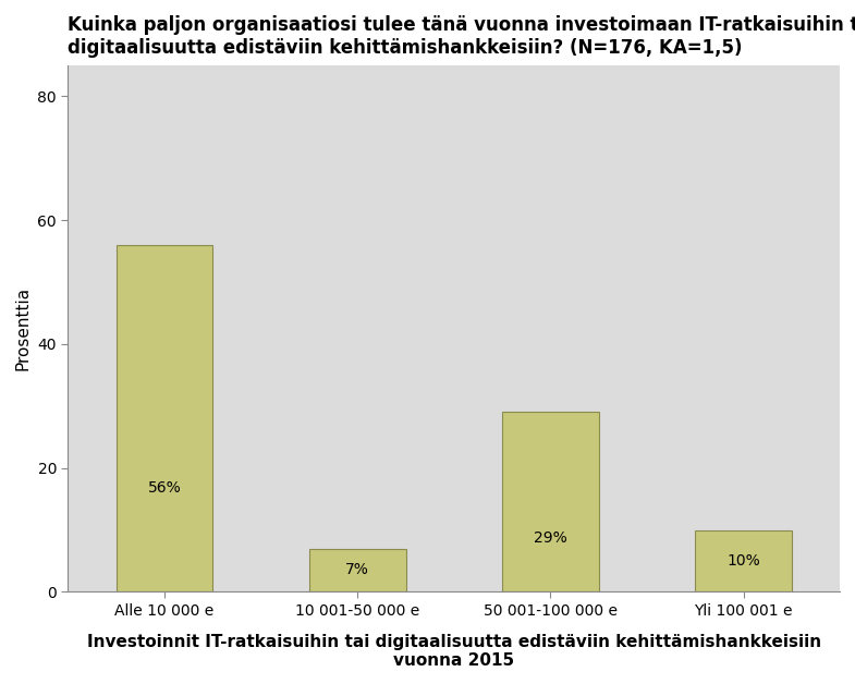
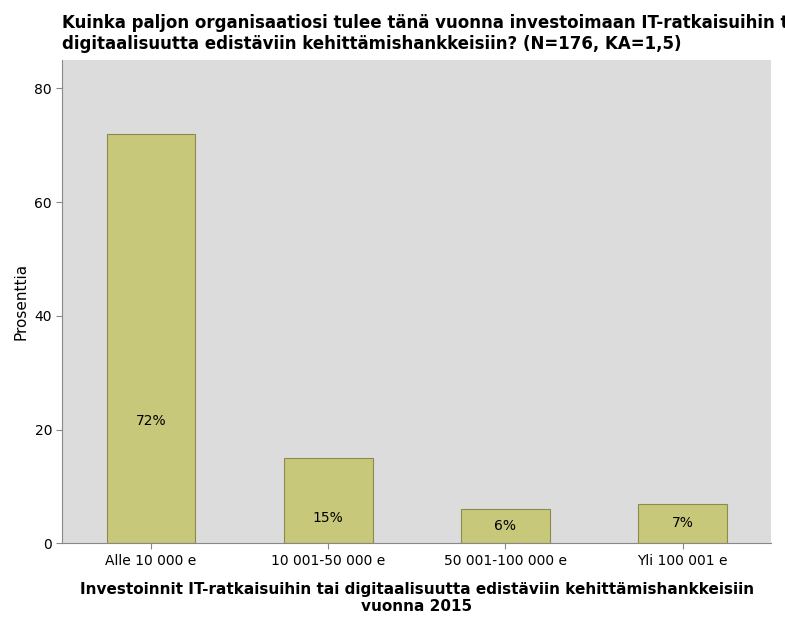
Alle 10 000 e: 56% -> 72%
10 001-50 000 e: 7% -> 15%
50 001-100 000 e: 29% -> 6%
Yli 100 001 e: 10% -> 7%
